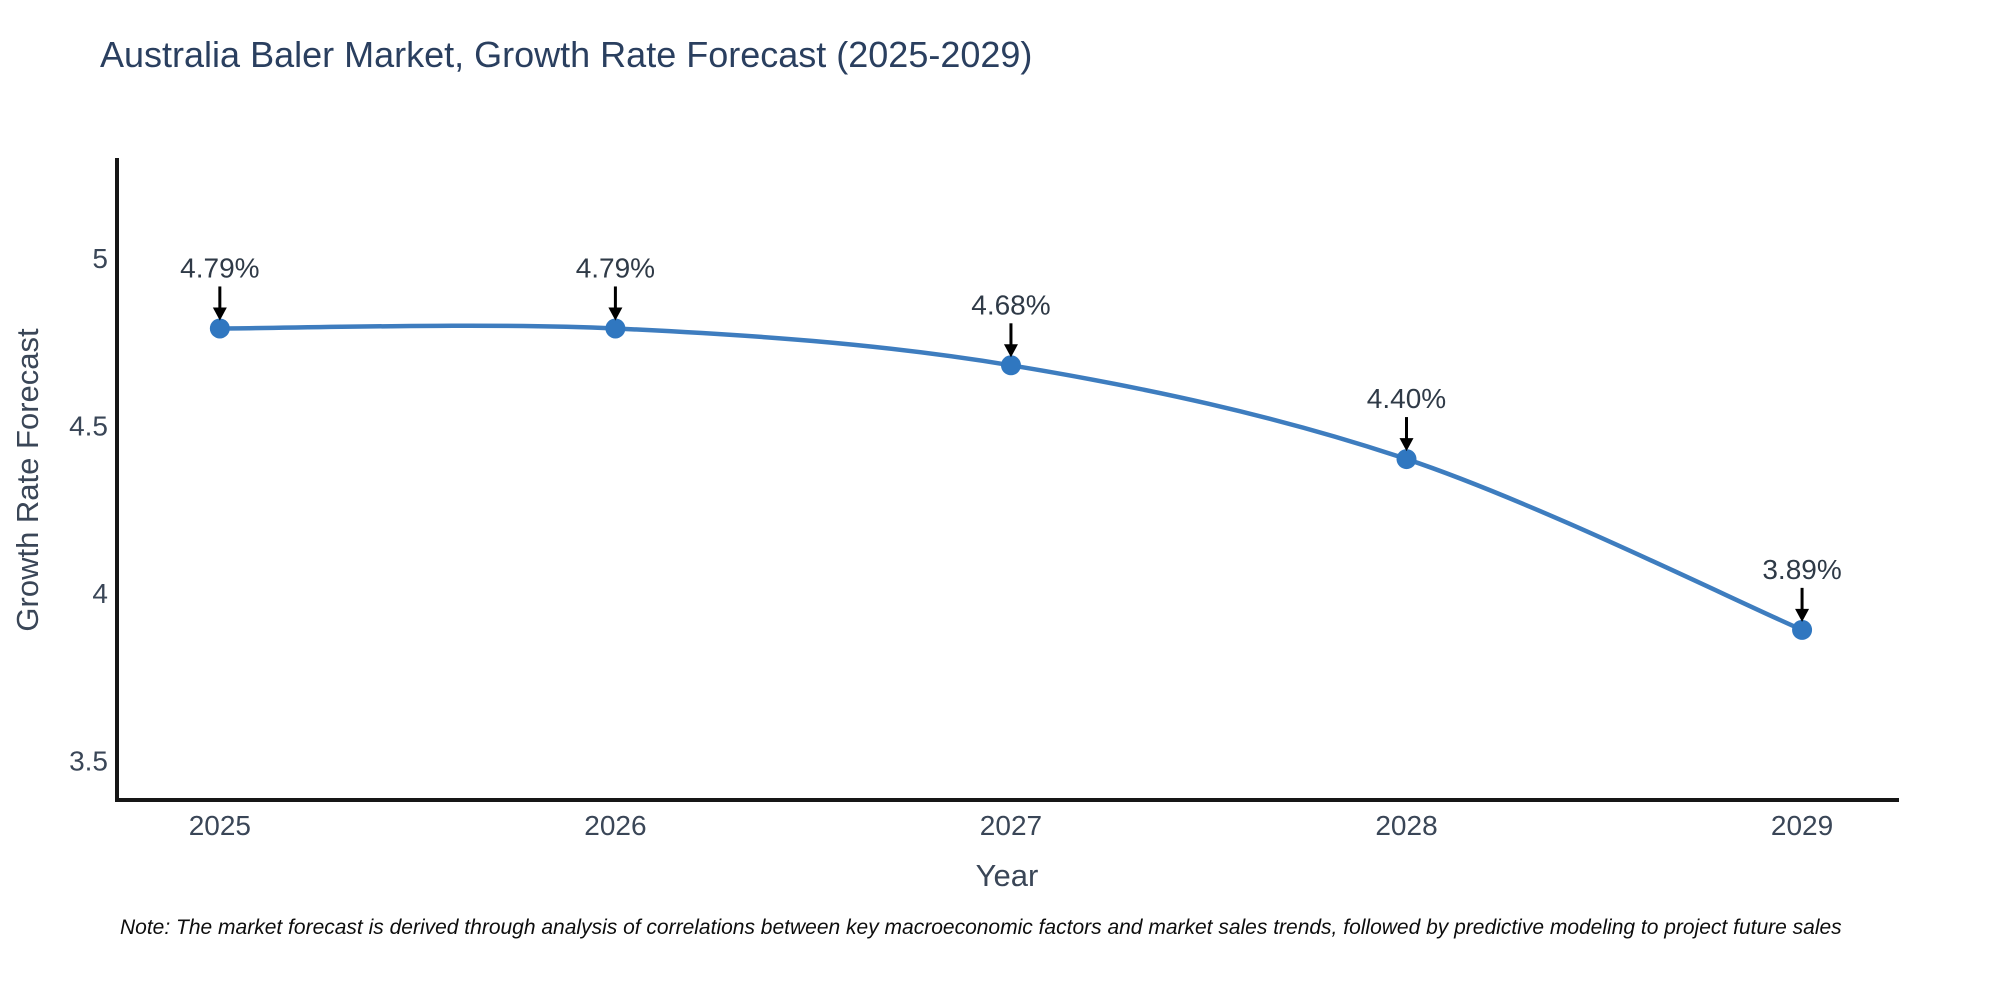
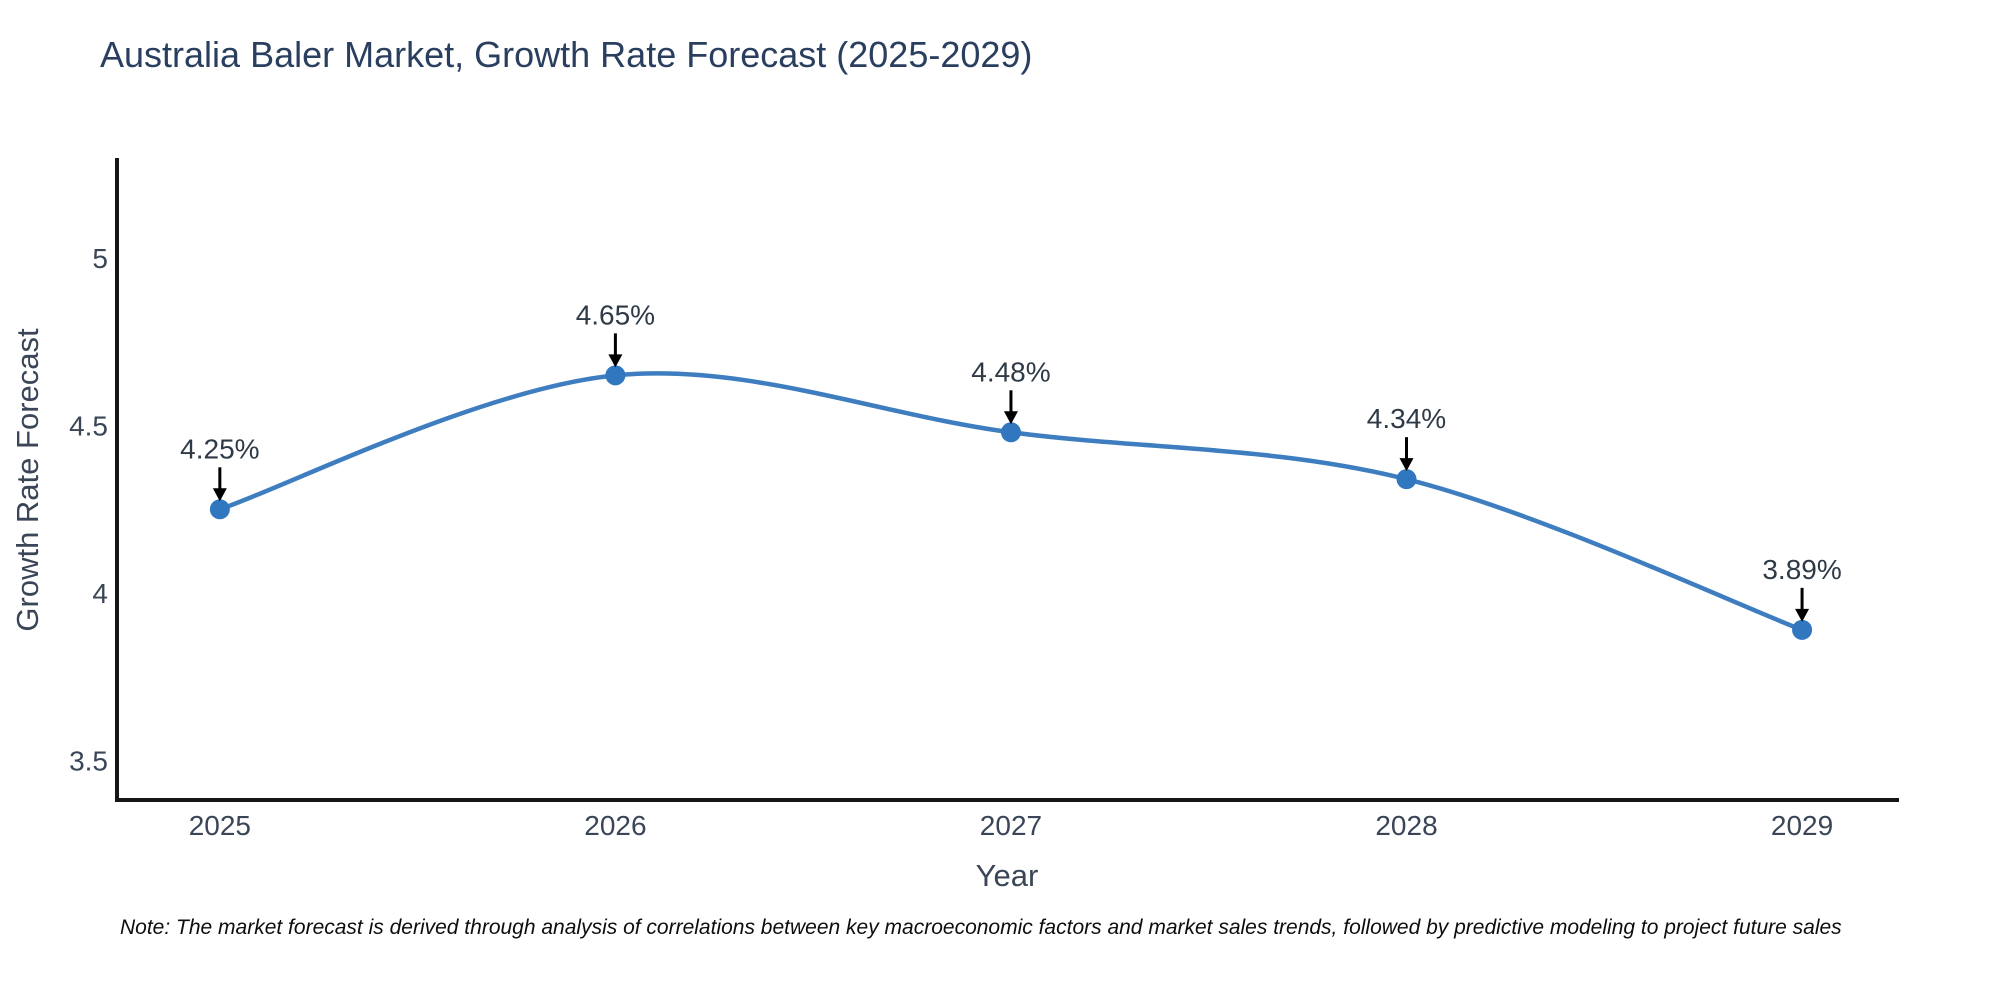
2025: 4.79% -> 4.25%
2026: 4.79% -> 4.65%
2027: 4.68% -> 4.48%
2028: 4.40% -> 4.34%
